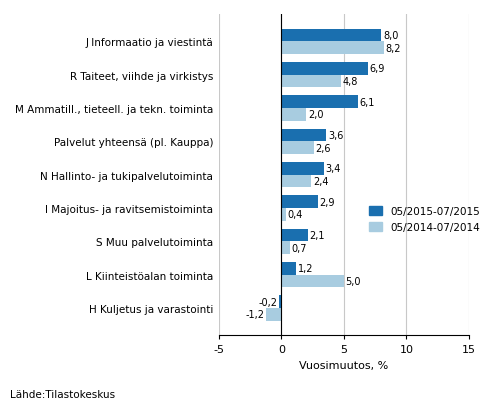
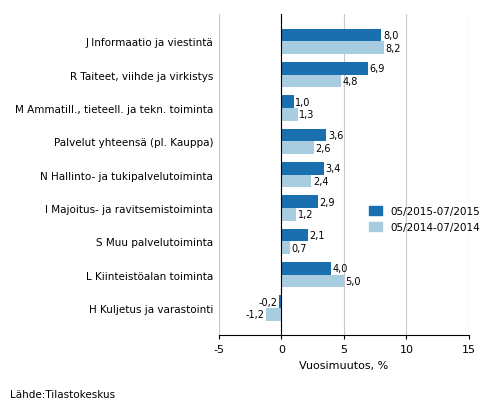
05/2015-07/2015/M Ammatill., tieteell. ja tekn. toiminta: 6,1 -> 1,0
05/2014-07/2014/M Ammatill., tieteell. ja tekn. toiminta: 2,0 -> 1,3
05/2014-07/2014/I Majoitus- ja ravitsemistoiminta: 0,4 -> 1,2
05/2015-07/2015/L Kiinteistöalan toiminta: 1,2 -> 4,0
